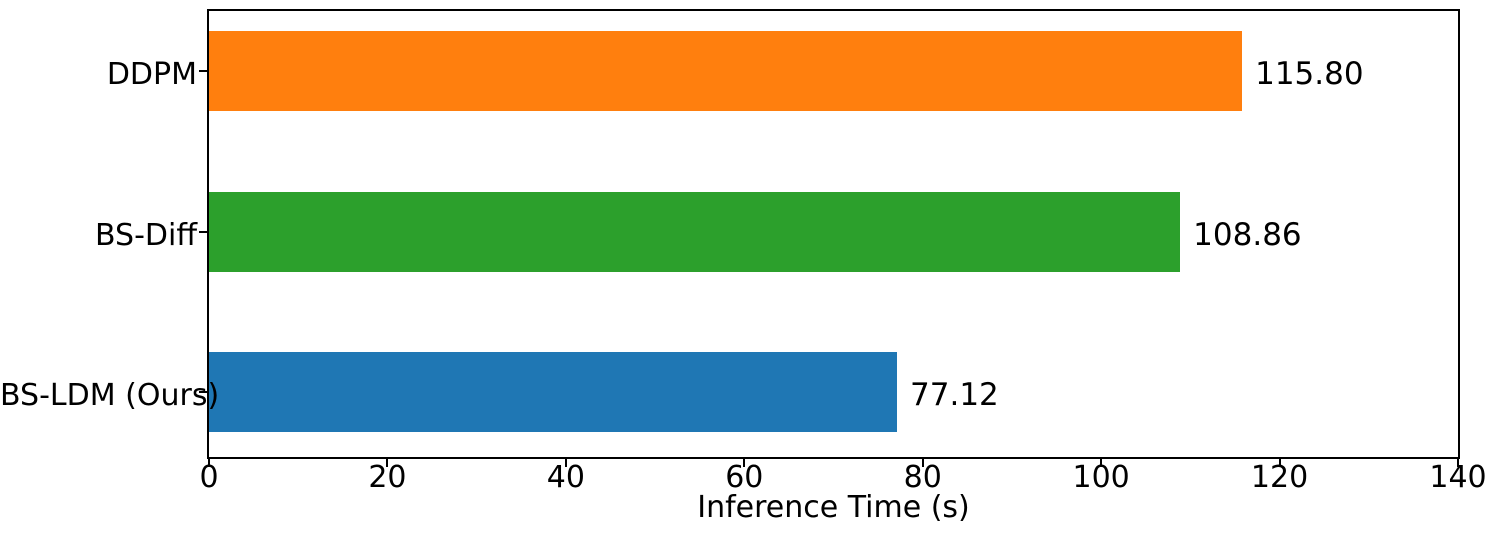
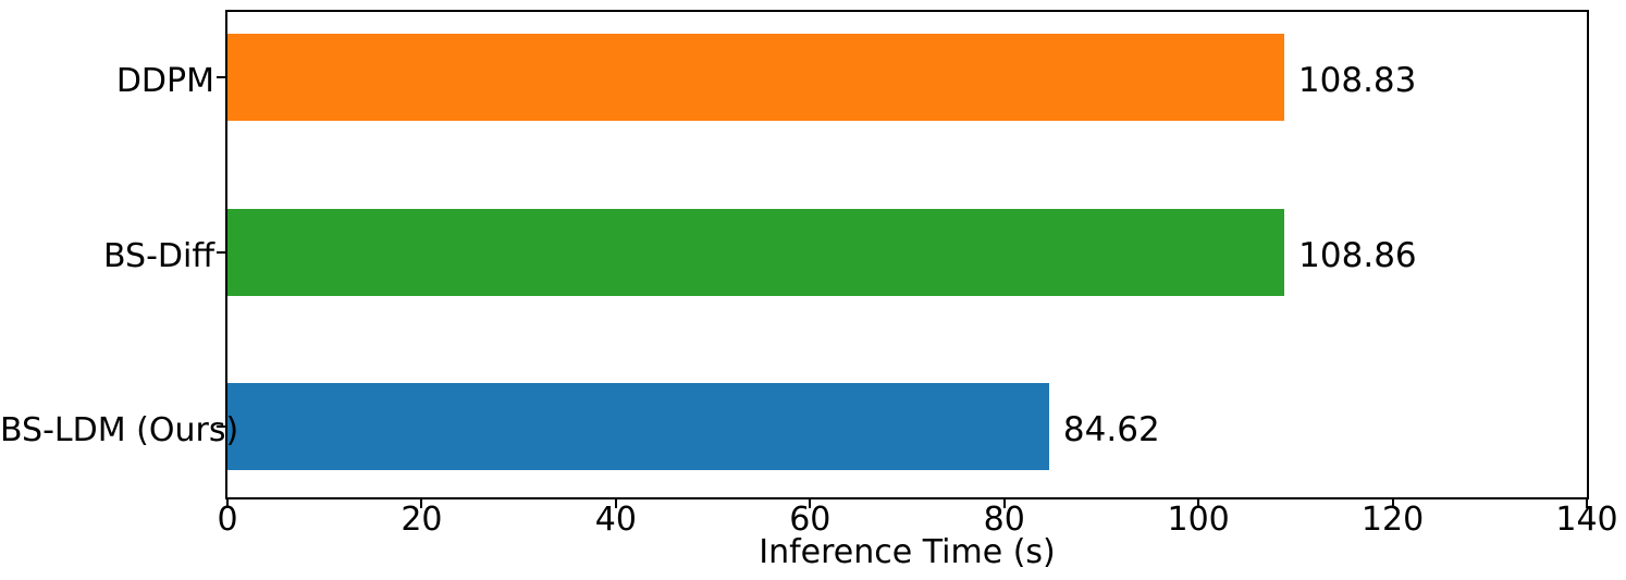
DDPM: 115.80 -> 108.83
BS-LDM (Ours): 77.12 -> 84.62
